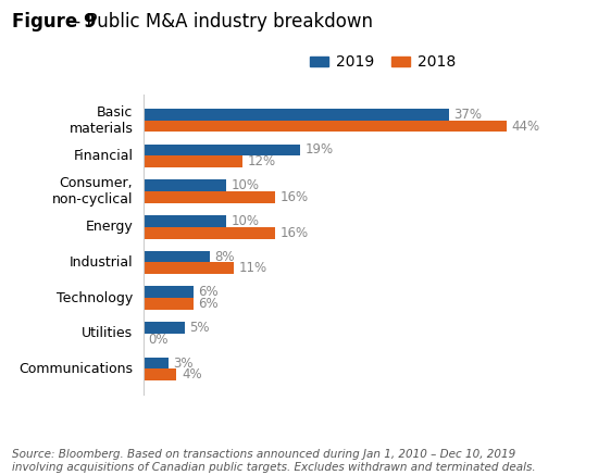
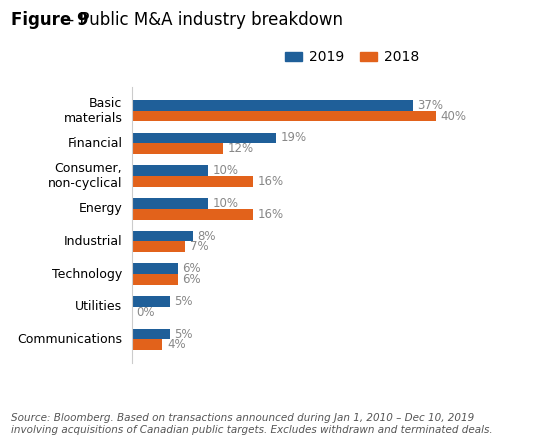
2018/Basic materials: 44% -> 40%
2018/Industrial: 11% -> 7%
2019/Communications: 3% -> 5%
